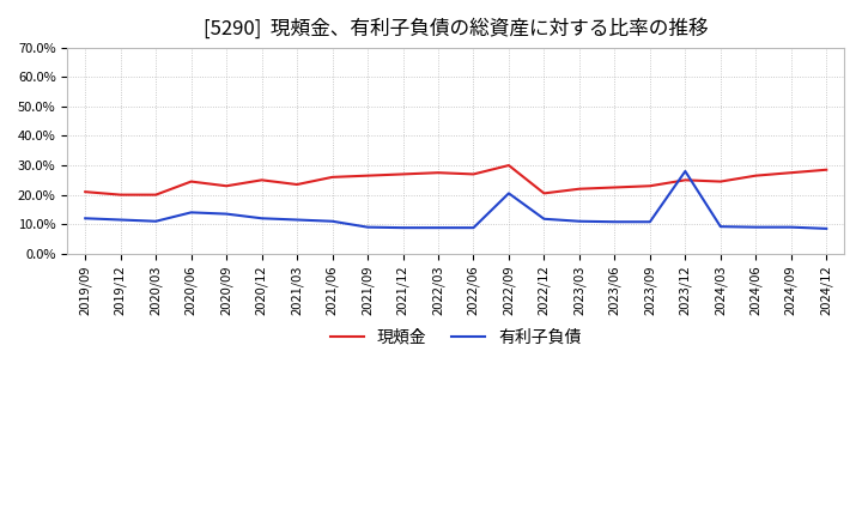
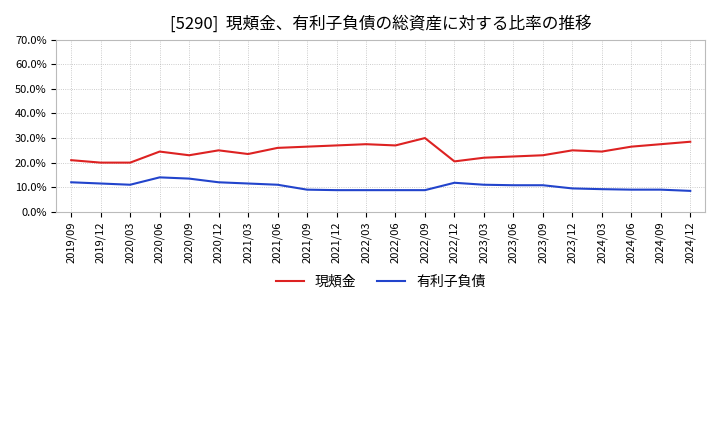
有利子負債/2022/09: 20.5% -> 8.8%
有利子負債/2023/12: 28.0% -> 9.5%
